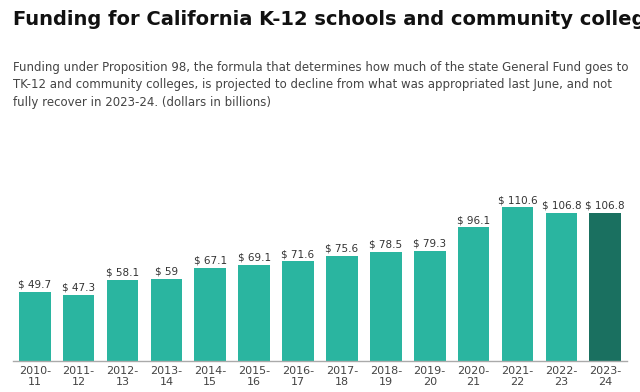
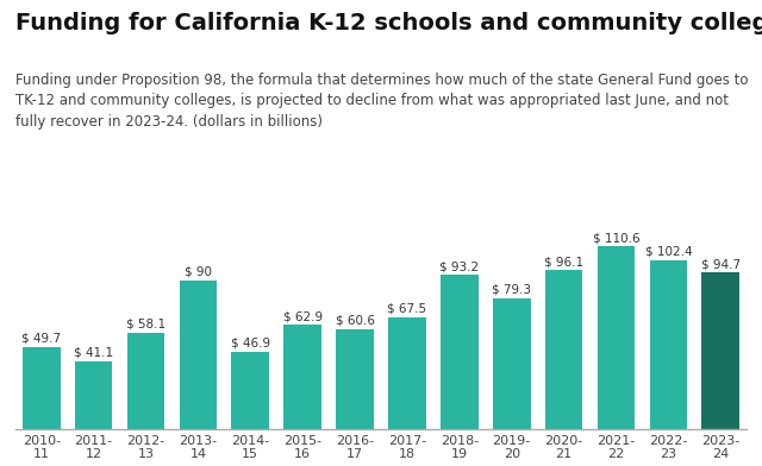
2011- 12: 47.3 -> 41.1
2013- 14: 59 -> 90
2014- 15: 67.1 -> 46.9
2015- 16: 69.1 -> 62.9
2016- 17: 71.6 -> 60.6
2017- 18: 75.6 -> 67.5
2018- 19: 78.5 -> 93.2
2022- 23: 106.8 -> 102.4
2023- 24: 106.8 -> 94.7
